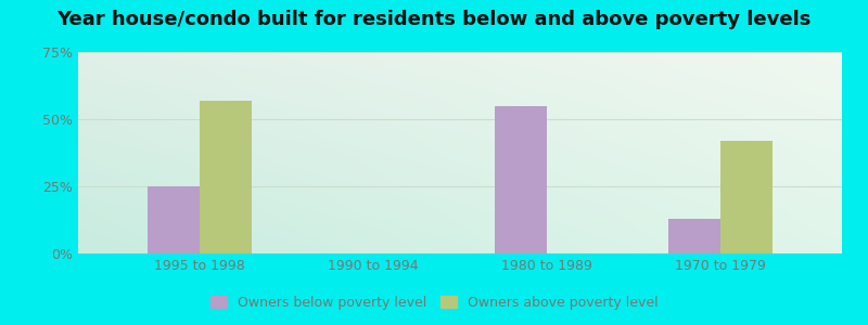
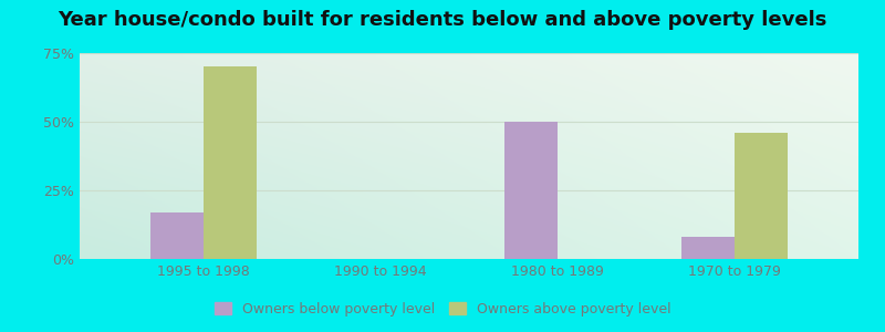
Owners below poverty level/1995 to 1998: 25% -> 17%
Owners above poverty level/1995 to 1998: 57% -> 70%
Owners below poverty level/1980 to 1989: 55% -> 50%
Owners below poverty level/1970 to 1979: 13% -> 8%
Owners above poverty level/1970 to 1979: 42% -> 46%
